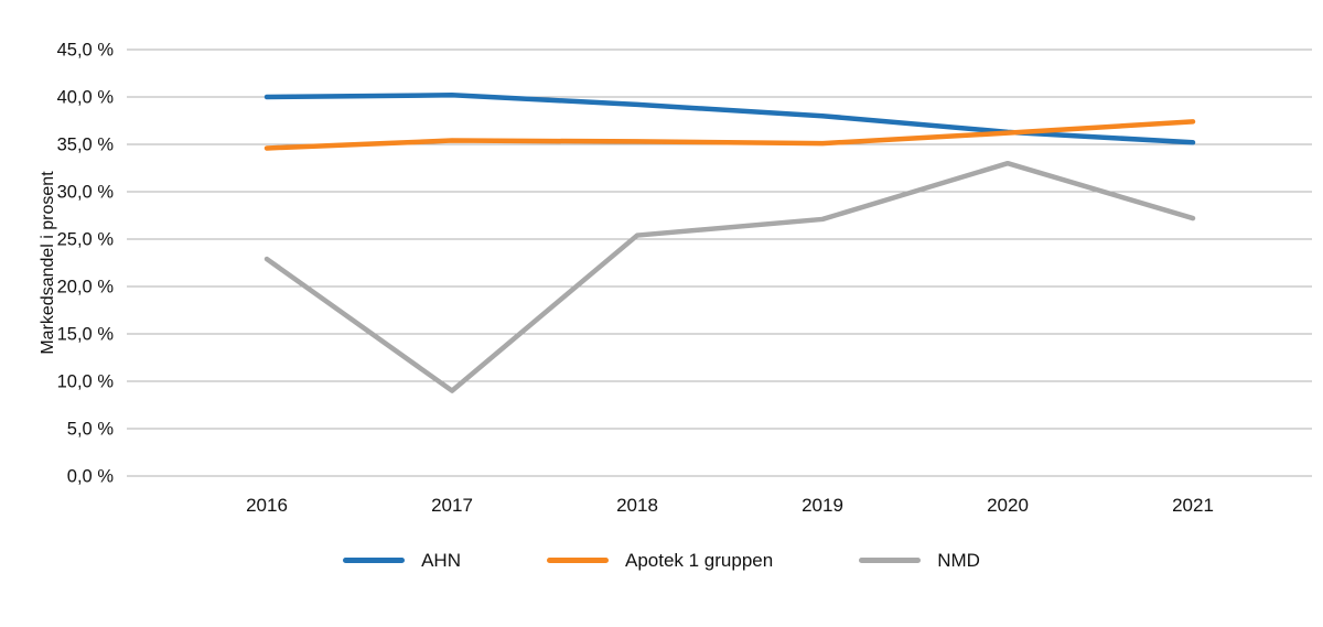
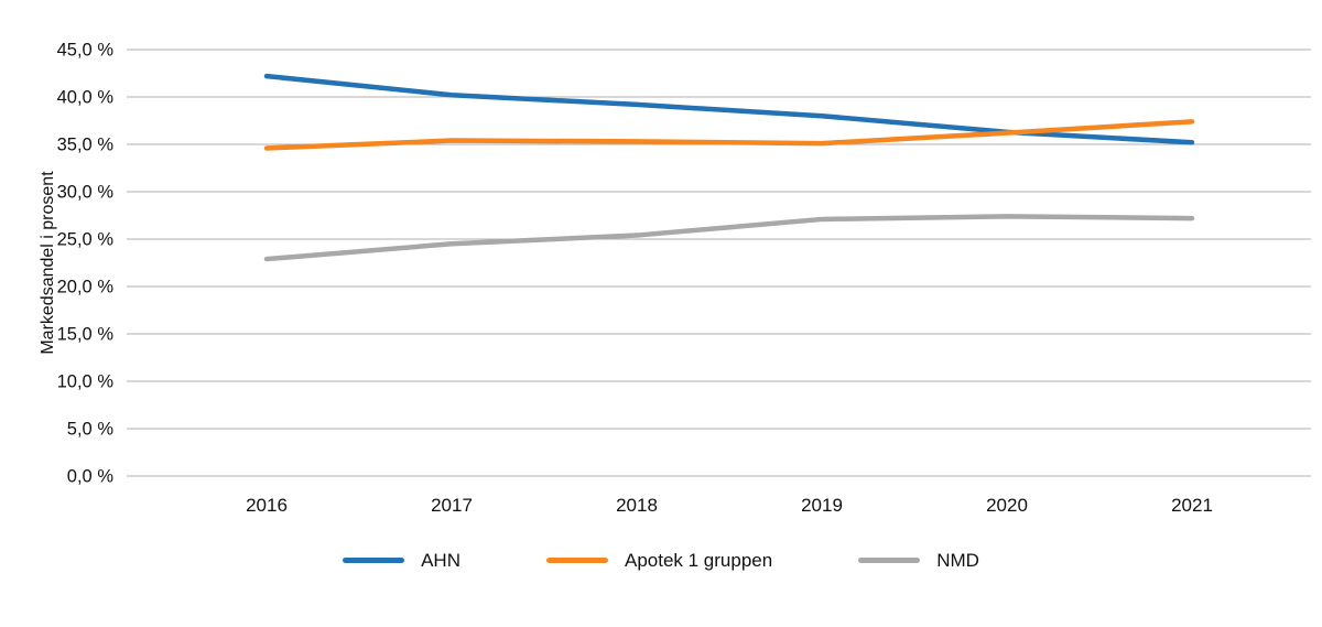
AHN/2016: 40% -> 42%
NMD/2017: 9% -> 24%
NMD/2020: 33% -> 27%
